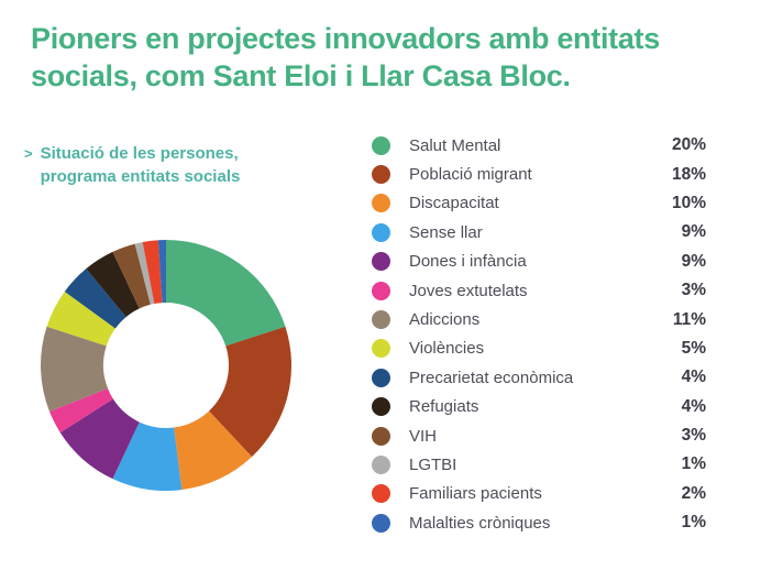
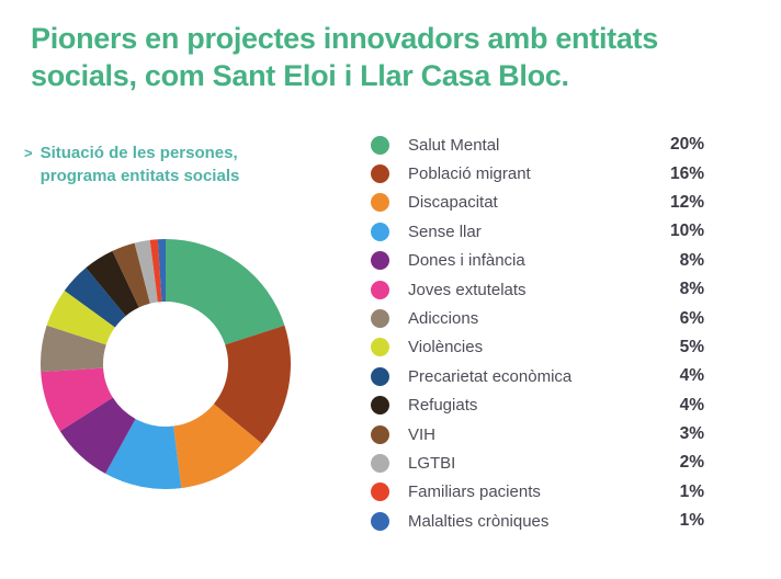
Població migrant: 18% -> 16%
Discapacitat: 10% -> 12%
Sense llar: 9% -> 10%
Dones i infància: 9% -> 8%
Joves extutelats: 3% -> 8%
Adiccions: 11% -> 6%
LGTBI: 1% -> 2%
Familiars pacients: 2% -> 1%
